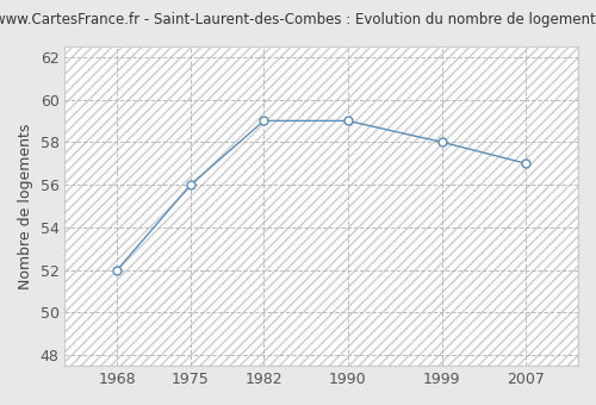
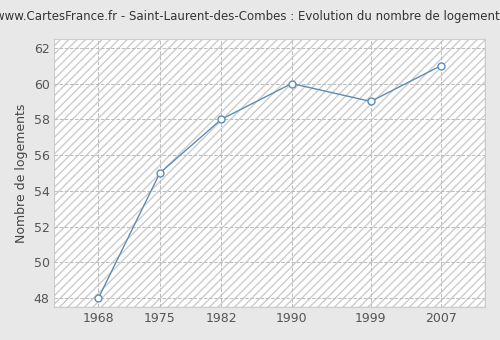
1968: 52 -> 48
1975: 56 -> 55
1982: 59 -> 58
1990: 59 -> 60
1999: 58 -> 59
2007: 57 -> 61
